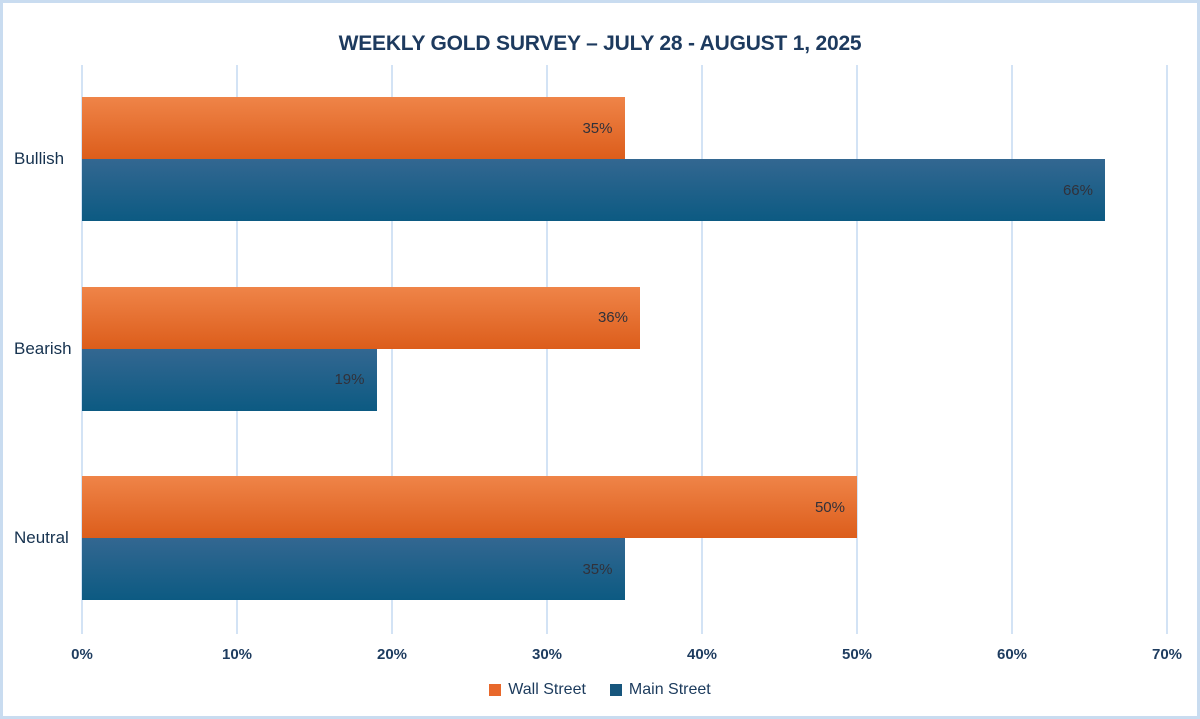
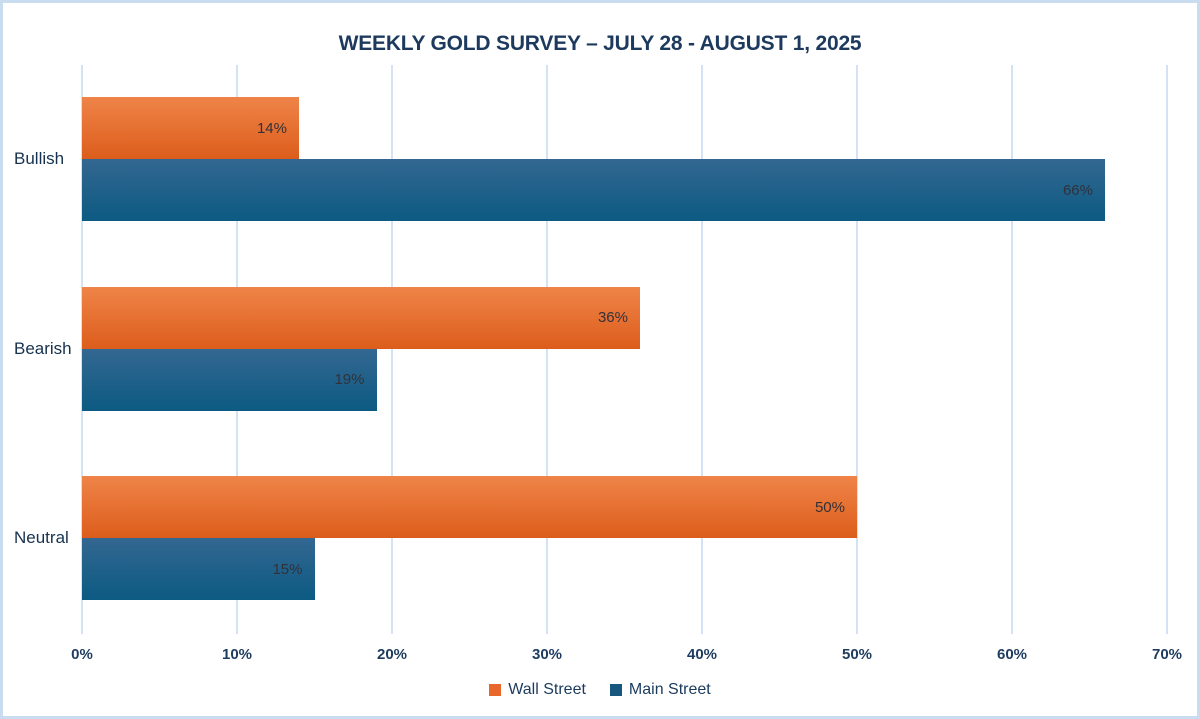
Wall Street/Bullish: 35% -> 14%
Main Street/Neutral: 35% -> 15%
